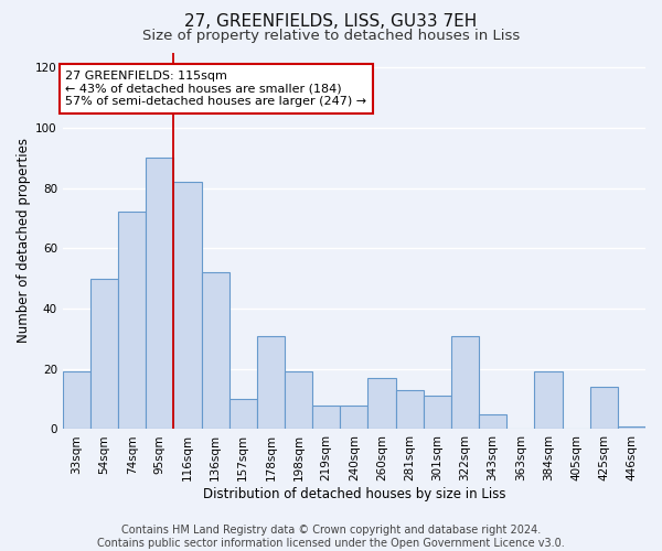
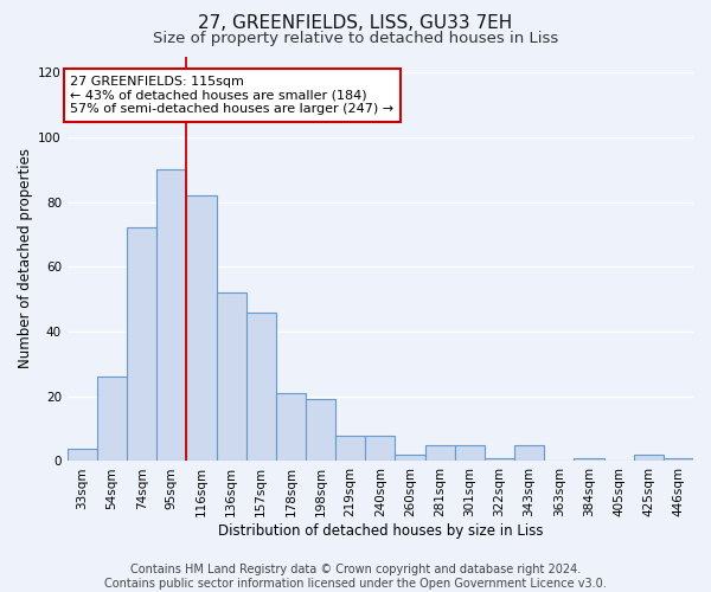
33sqm: 19 -> 4
54sqm: 50 -> 26
157sqm: 10 -> 46
178sqm: 31 -> 21
260sqm: 17 -> 2
281sqm: 13 -> 5
301sqm: 11 -> 5
322sqm: 31 -> 1
384sqm: 19 -> 1
425sqm: 14 -> 2
